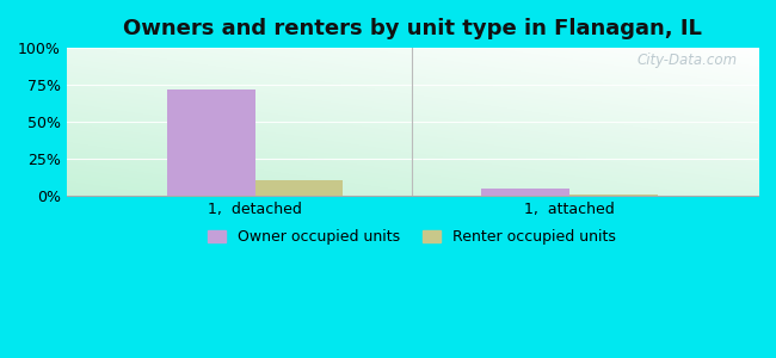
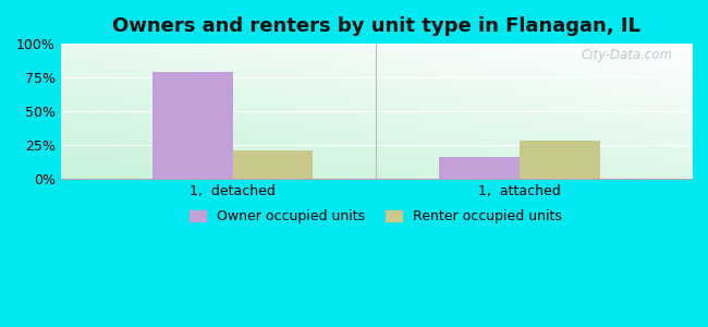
Owner occupied units/1, detached: 72% -> 79%
Renter occupied units/1, detached: 11% -> 21%
Owner occupied units/1, attached: 5% -> 16%
Renter occupied units/1, attached: 1% -> 28%
